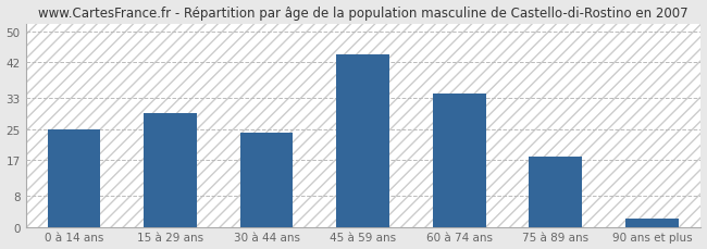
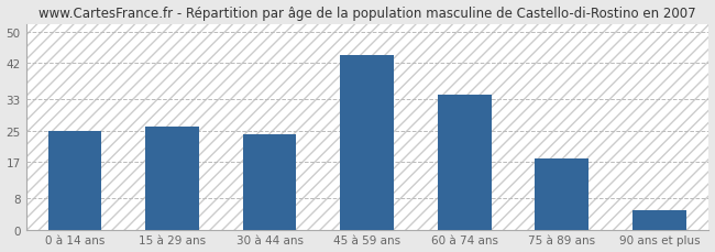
15 à 29 ans: 29 -> 26
90 ans et plus: 2 -> 5
